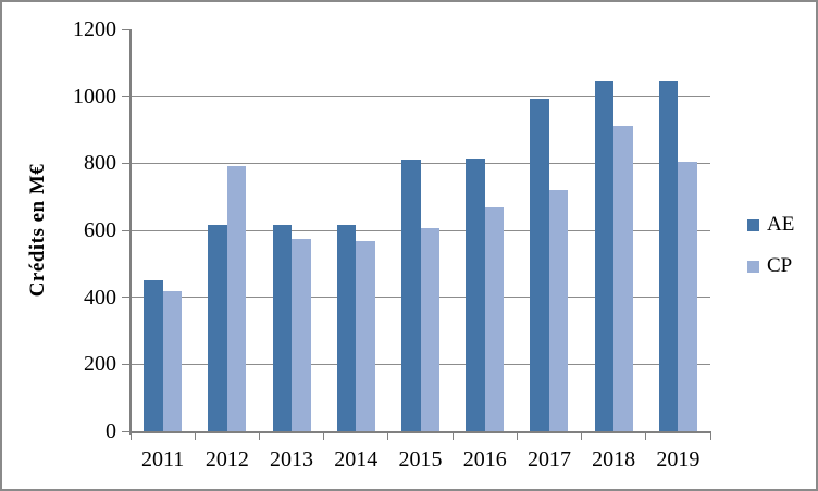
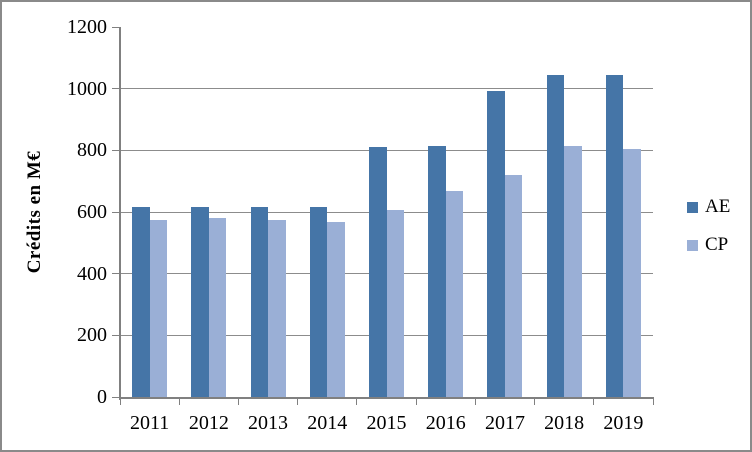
AE/2011: 450 -> 620
CP/2011: 420 -> 570
CP/2012: 790 -> 580
CP/2018: 910 -> 810
